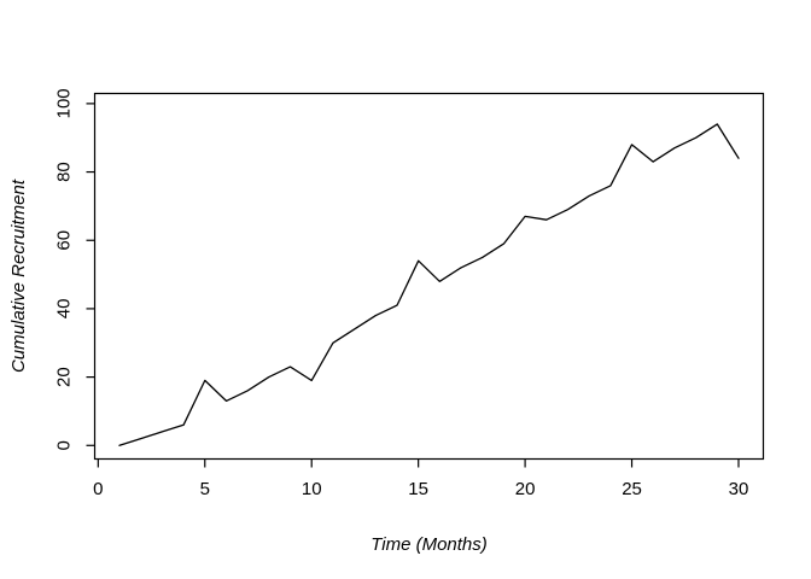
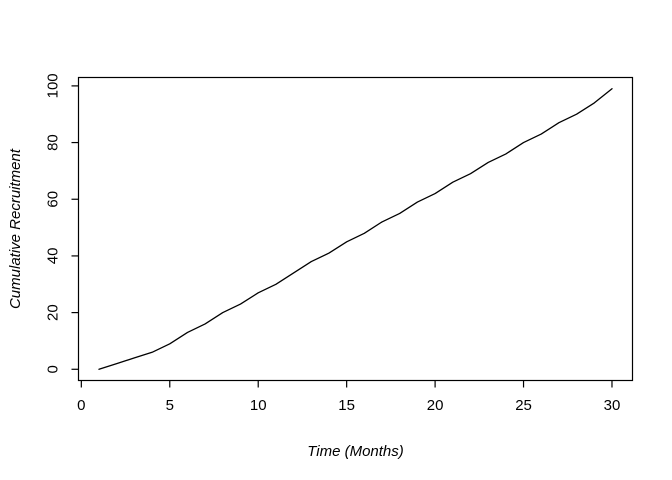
5: 19 -> 9
10: 19 -> 27
15: 54 -> 45
20: 67 -> 62
25: 88 -> 80
30: 84 -> 99
